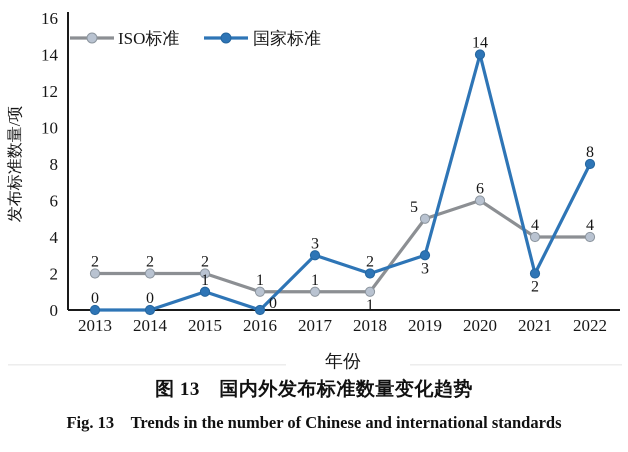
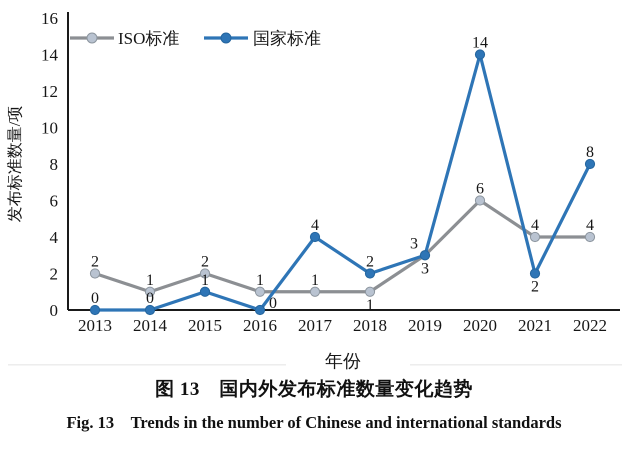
ISO标准/2014: 2 -> 1
国家标准/2017: 3 -> 4
ISO标准/2019: 5 -> 3
